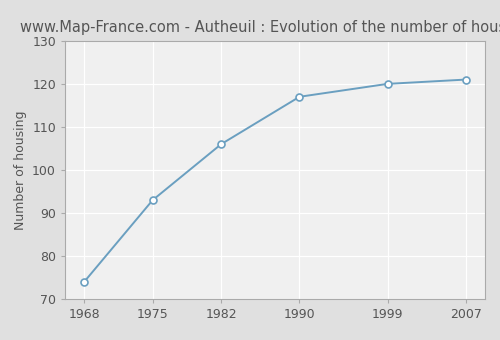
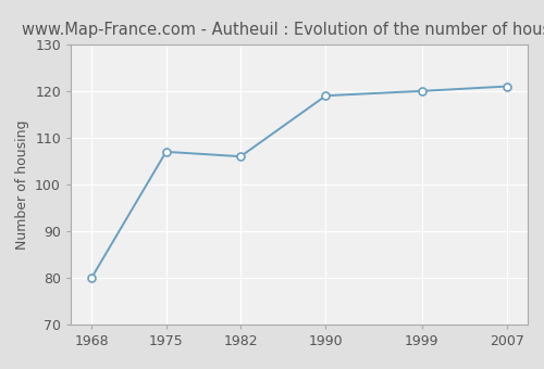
1968: 74 -> 80
1975: 93 -> 107
1990: 117 -> 119
